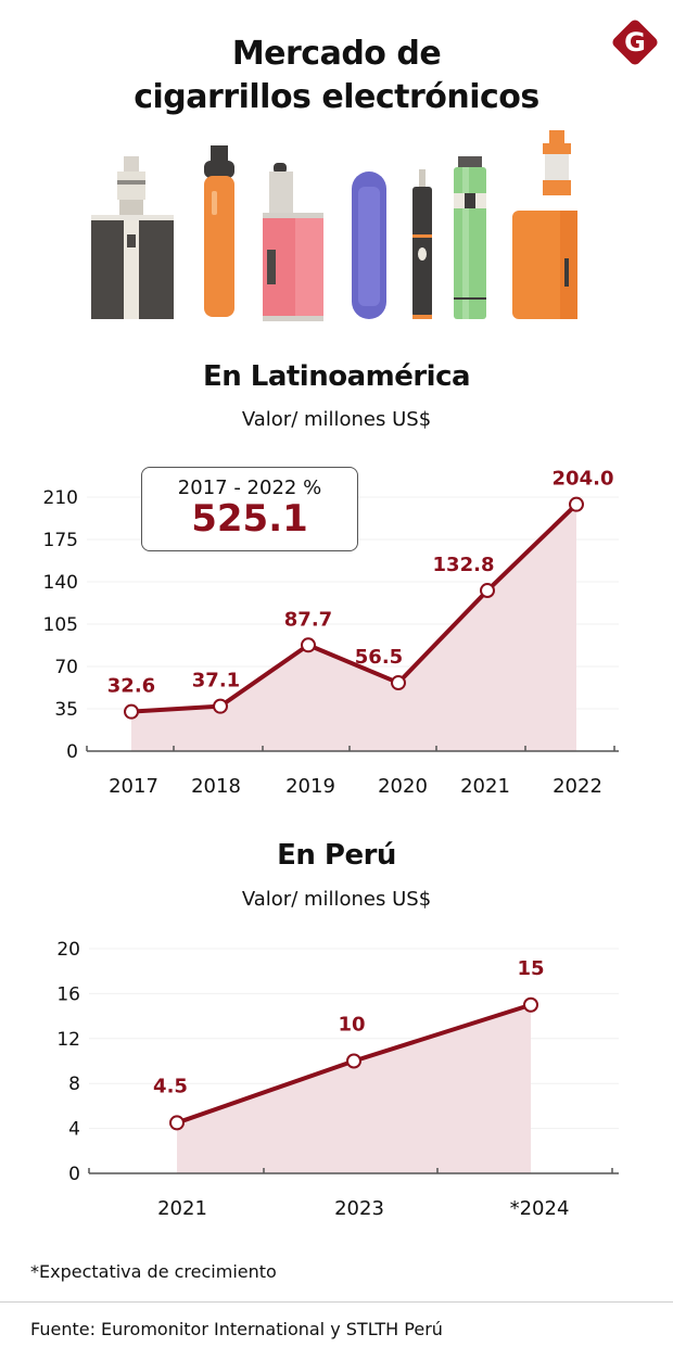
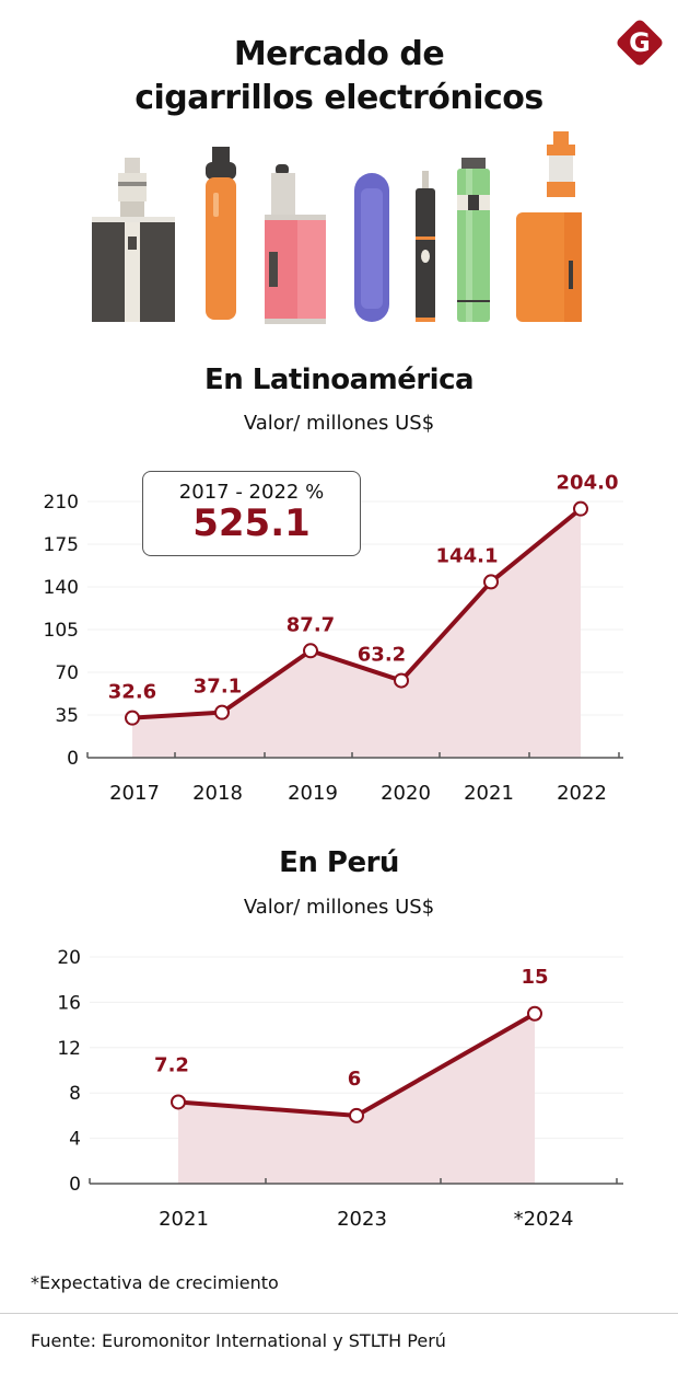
En Latinoamérica/2020: 56.5 -> 63.2
En Latinoamérica/2021: 132.8 -> 144.1
En Perú/2021: 4.5 -> 7.2
En Perú/2023: 10 -> 6
